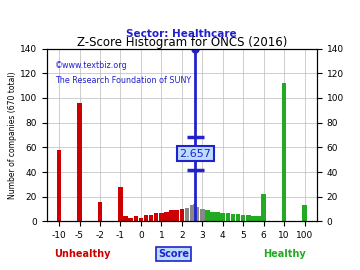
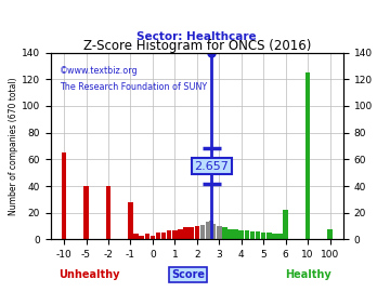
-10: 58 -> 65
-5: 96 -> 40
-2: 16 -> 40
10: 112 -> 125
100: 13 -> 8
